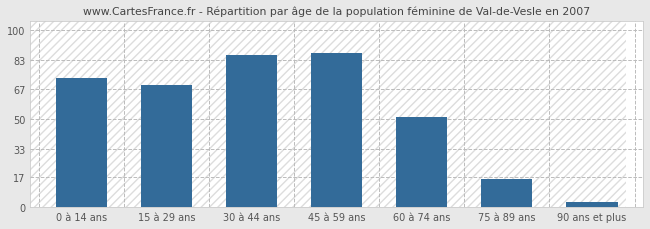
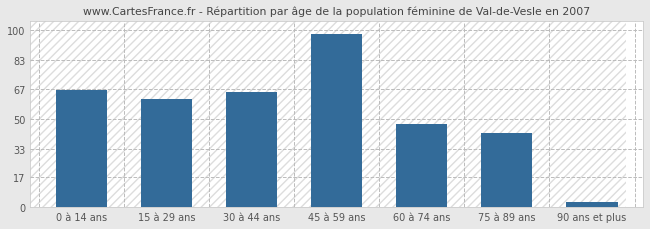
0 à 14 ans: 73 -> 66
15 à 29 ans: 69 -> 61
30 à 44 ans: 86 -> 65
45 à 59 ans: 87 -> 98
60 à 74 ans: 51 -> 47
75 à 89 ans: 16 -> 42
